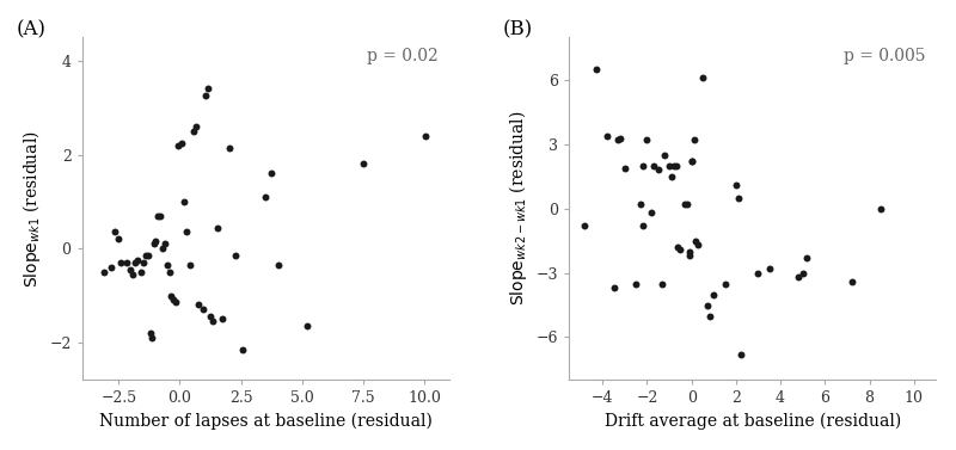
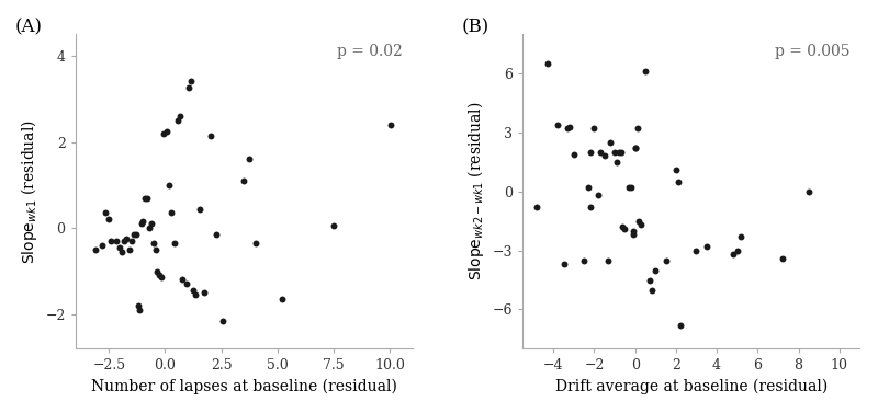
7.5: 1.80 -> 0.05
